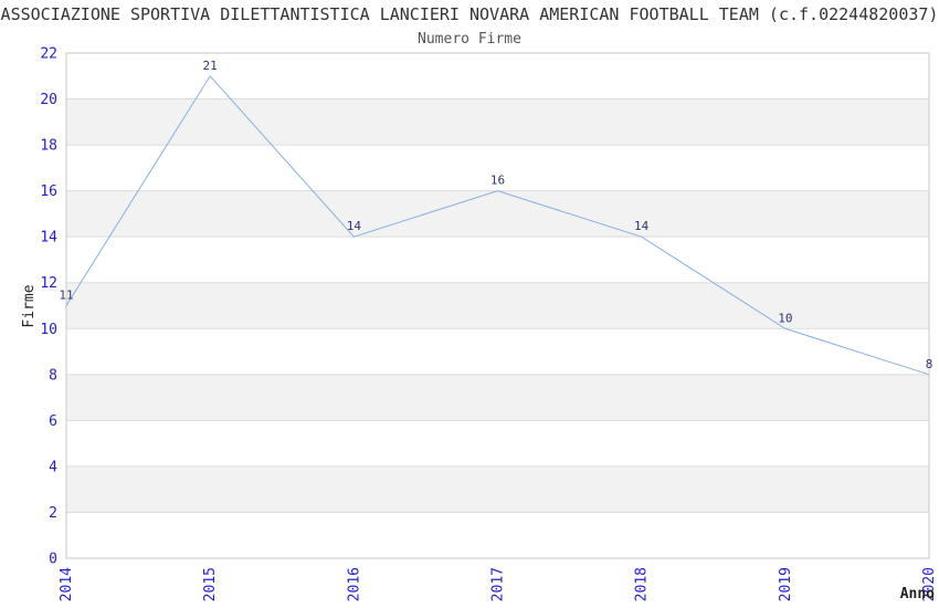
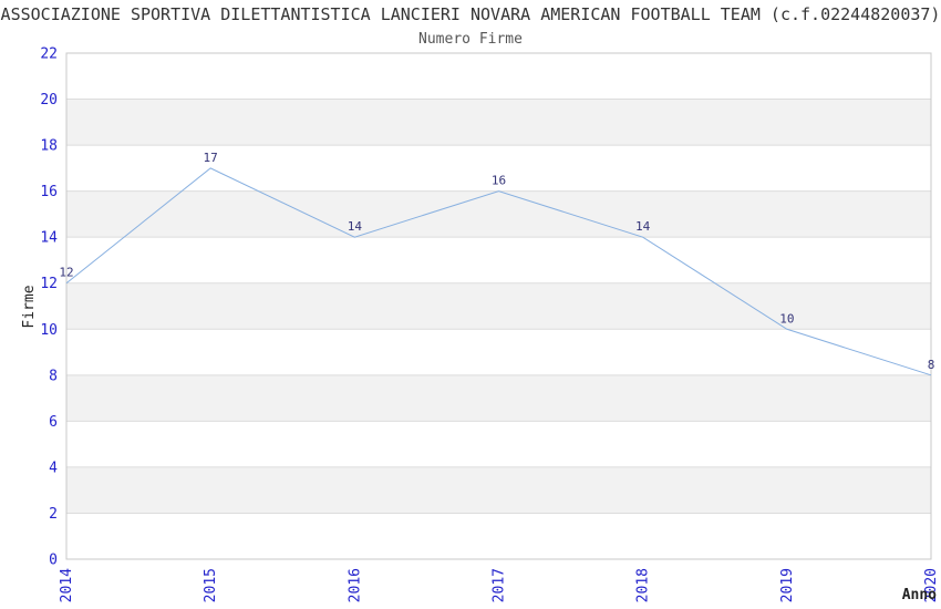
2014: 11 -> 12
2015: 21 -> 17
